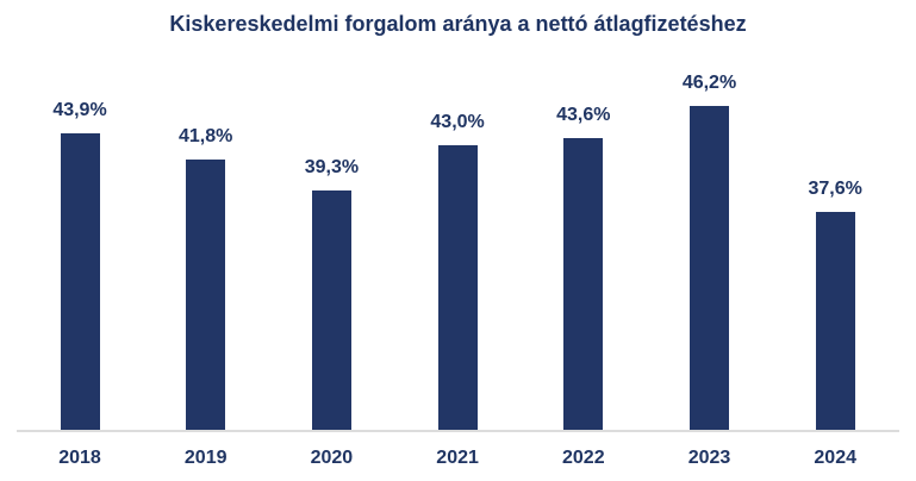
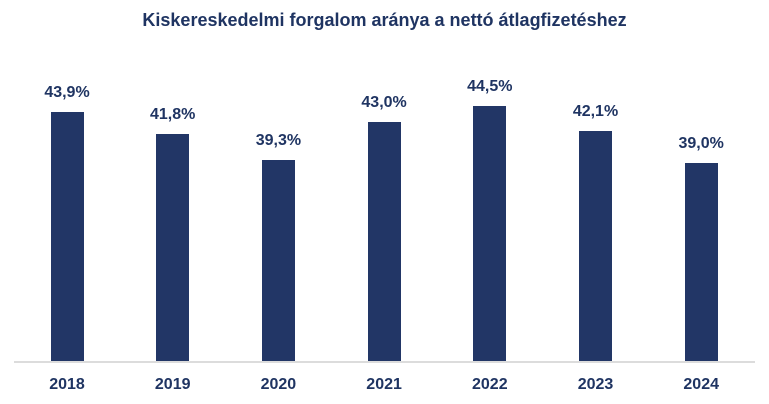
2022: 43,6% -> 44,5%
2023: 46,2% -> 42,1%
2024: 37,6% -> 39,0%
